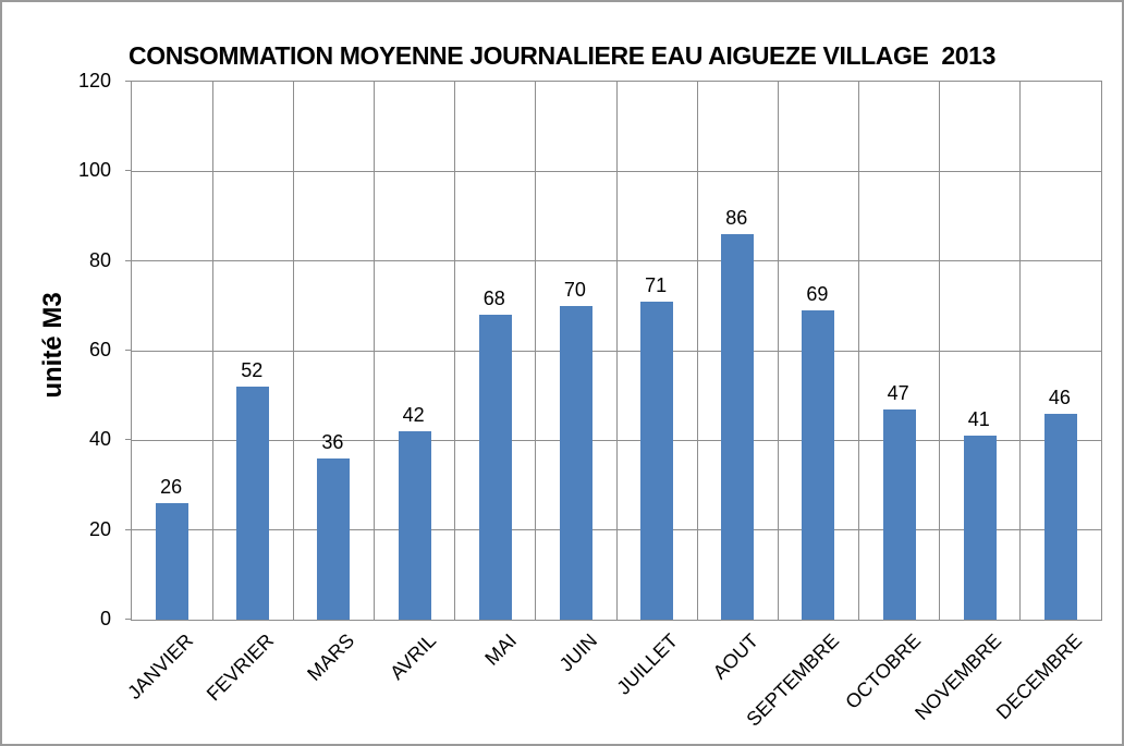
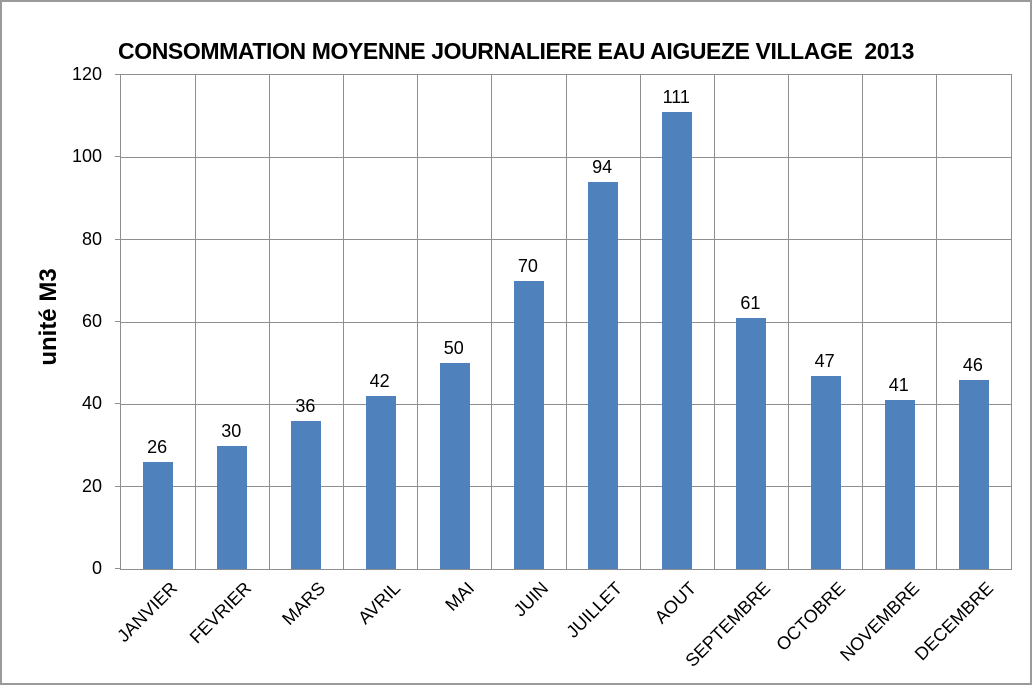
FEVRIER: 52 -> 30
MAI: 68 -> 50
JUILLET: 71 -> 94
AOUT: 86 -> 111
SEPTEMBRE: 69 -> 61
